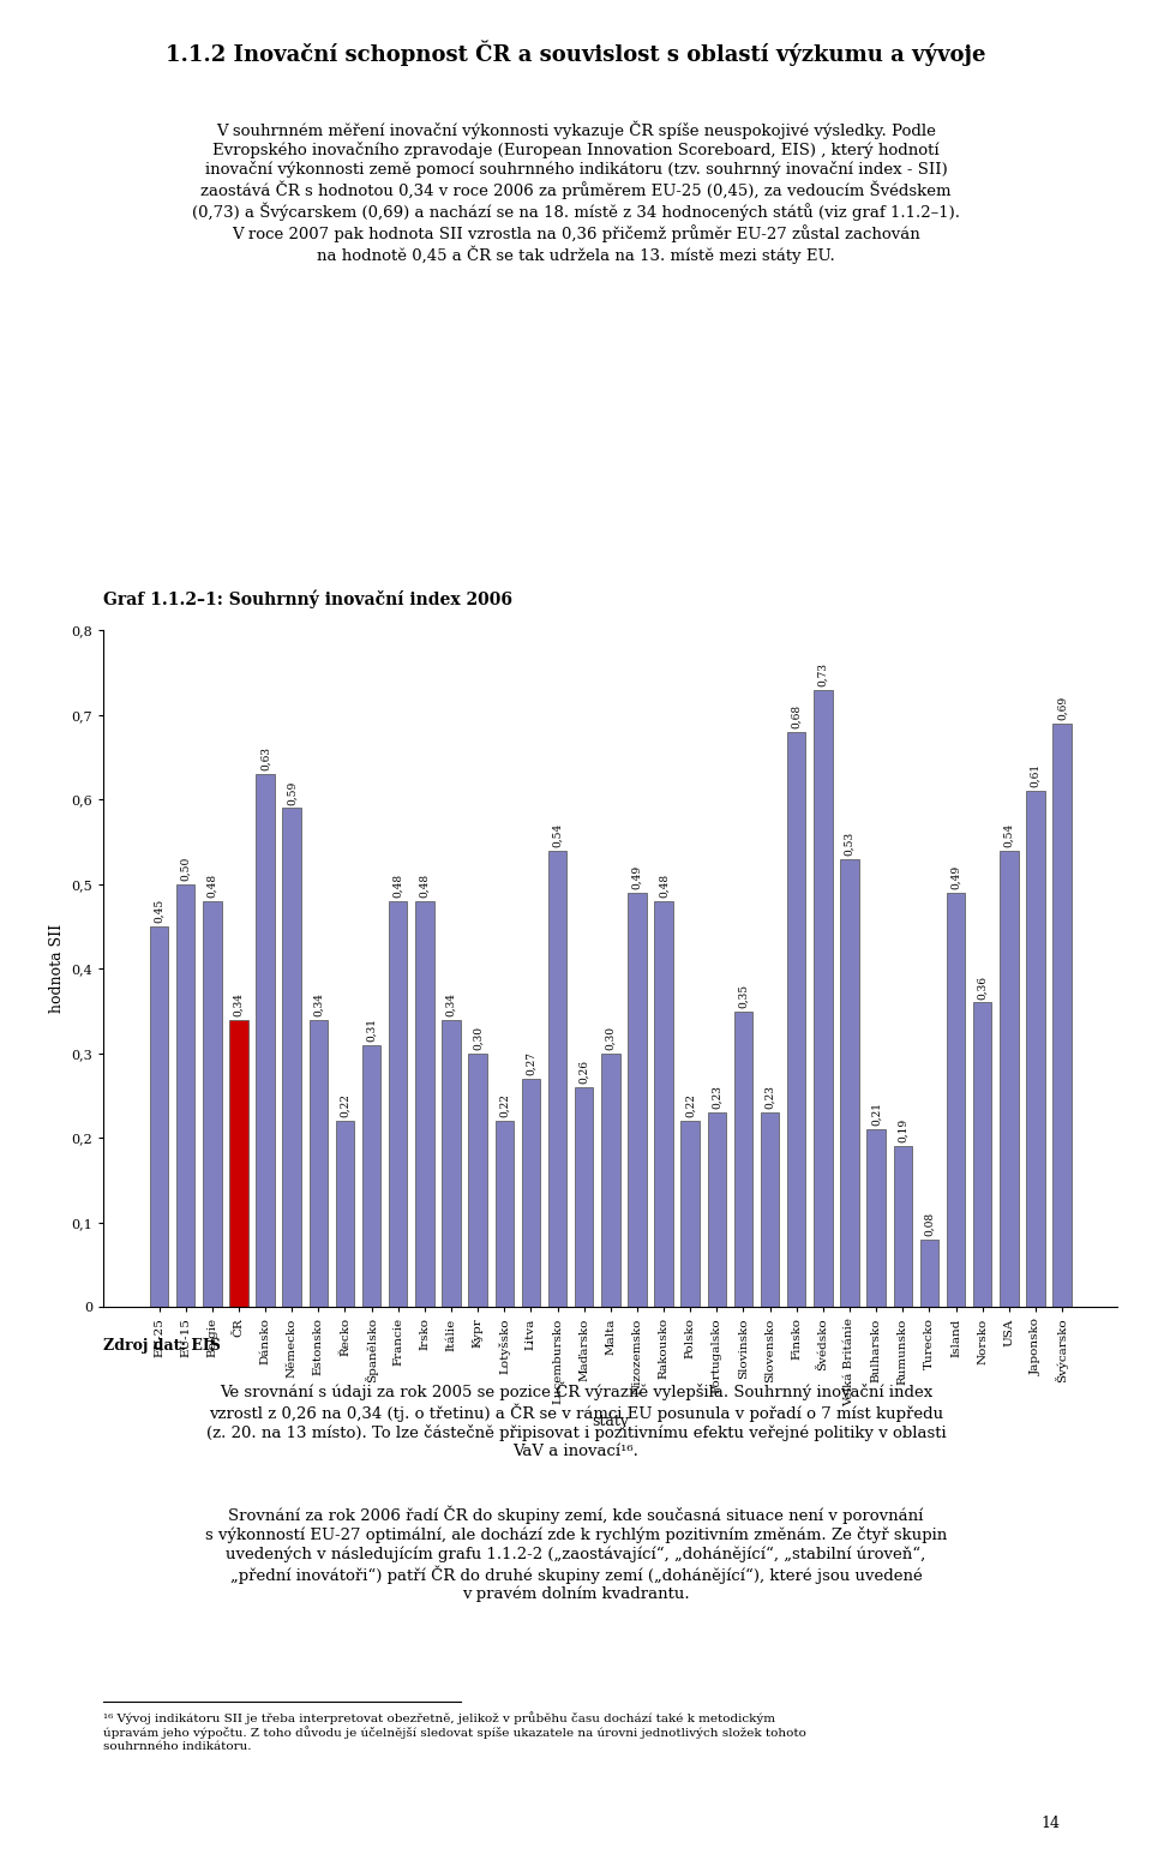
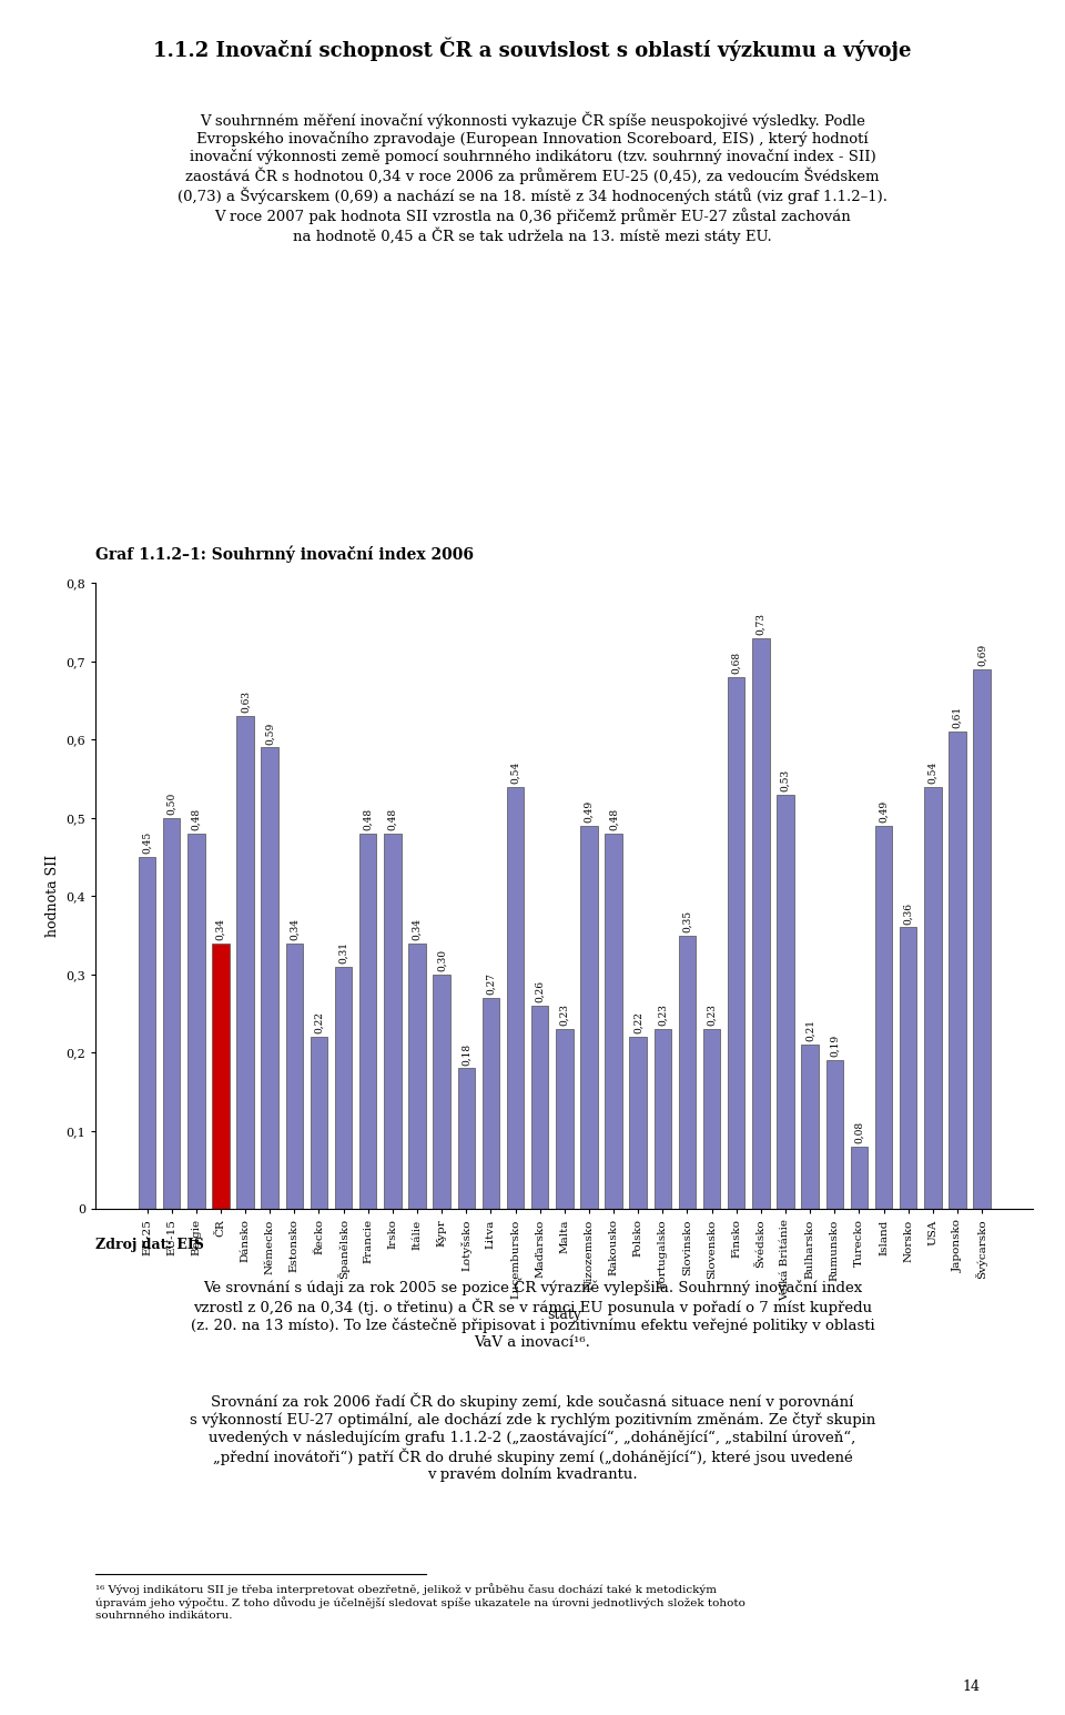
Lotyšsko: 0,22 -> 0,18
Malta: 0,30 -> 0,23
